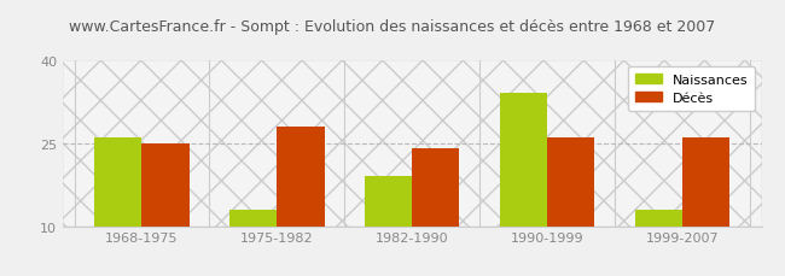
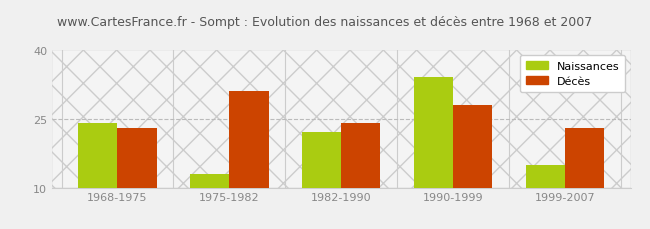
Naissances/1968-1975: 26 -> 24
Décès/1968-1975: 25 -> 23
Décès/1975-1982: 28 -> 31
Naissances/1982-1990: 19 -> 22
Décès/1990-1999: 26 -> 28
Naissances/1999-2007: 13 -> 15
Décès/1999-2007: 26 -> 23
